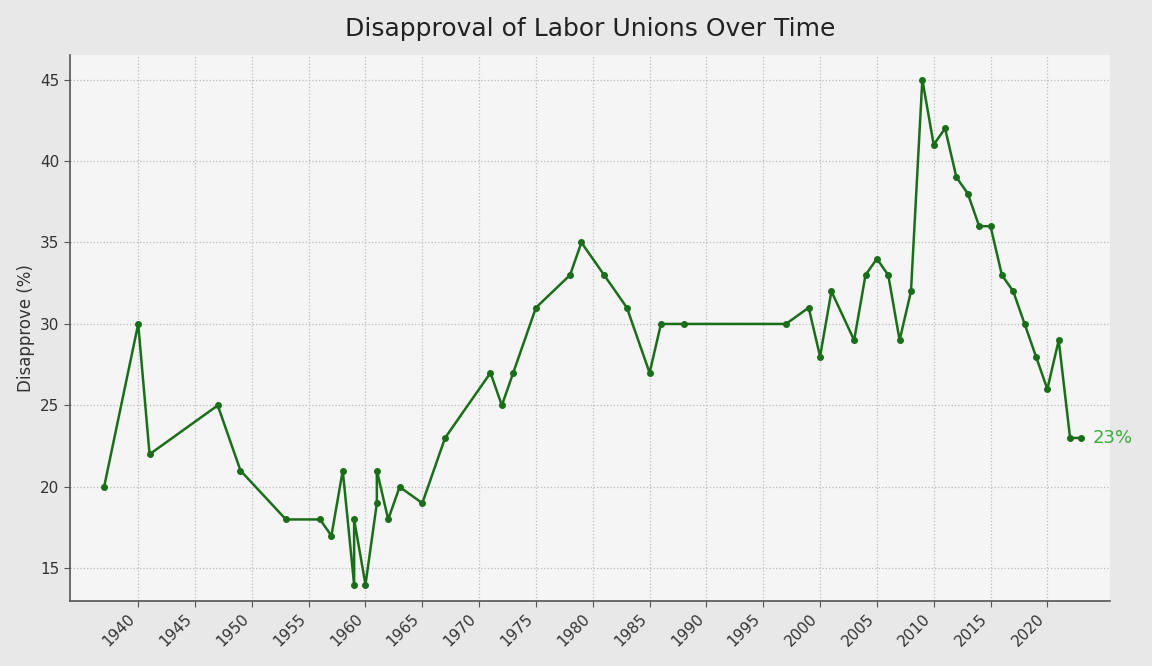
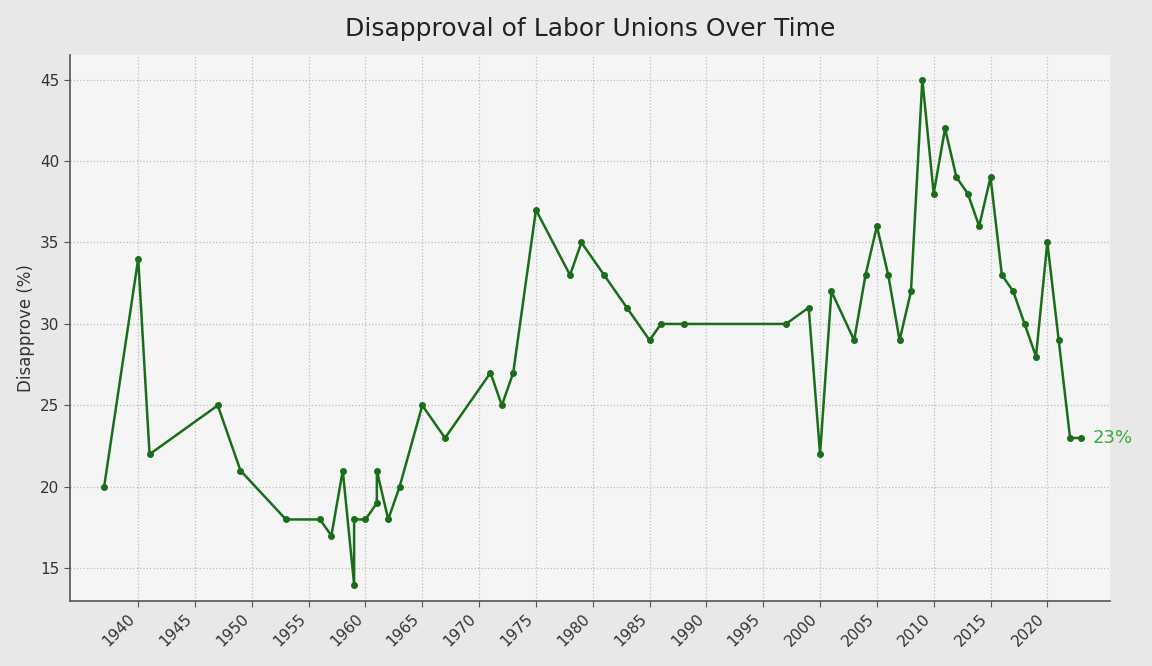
1940: 30 -> 34
1960: 14 -> 18
1965: 19 -> 25
1975: 31 -> 37
1985: 27 -> 29
2000: 28 -> 22
2005: 34 -> 36
2010: 41 -> 38
2015: 36 -> 39
2020: 26 -> 35
